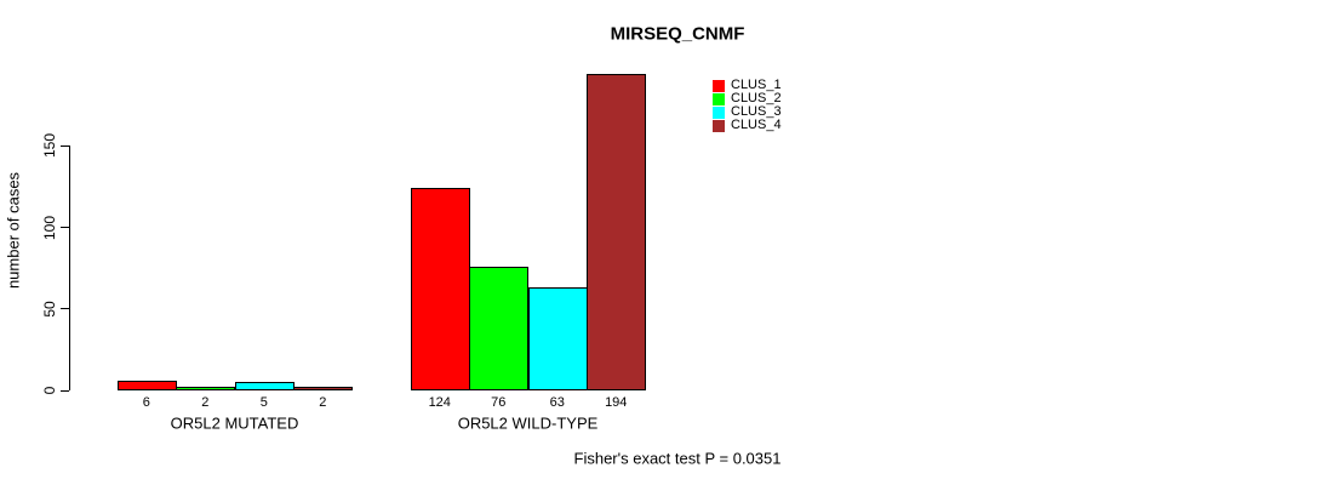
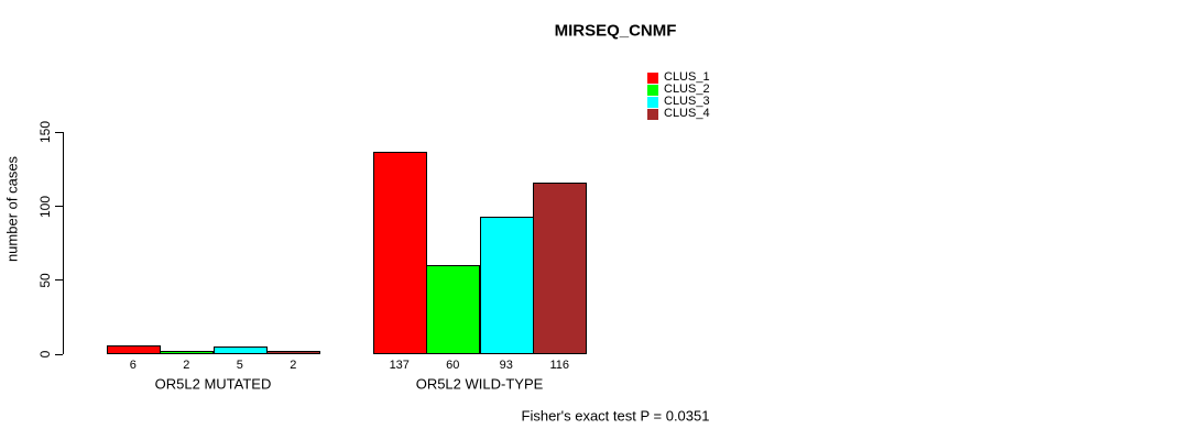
CLUS_1/OR5L2 WILD-TYPE: 124 -> 137
CLUS_2/OR5L2 WILD-TYPE: 76 -> 60
CLUS_3/OR5L2 WILD-TYPE: 63 -> 93
CLUS_4/OR5L2 WILD-TYPE: 194 -> 116
